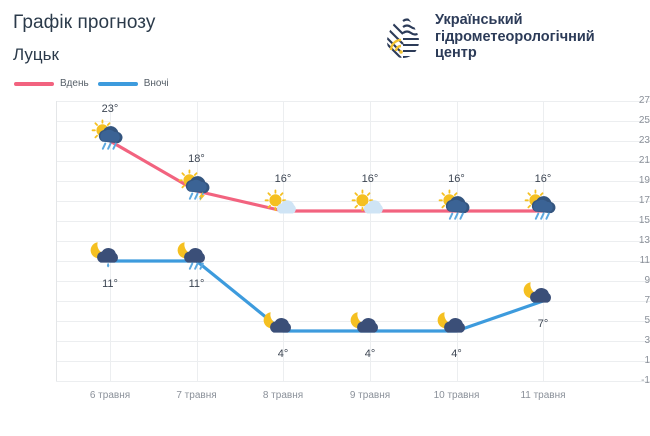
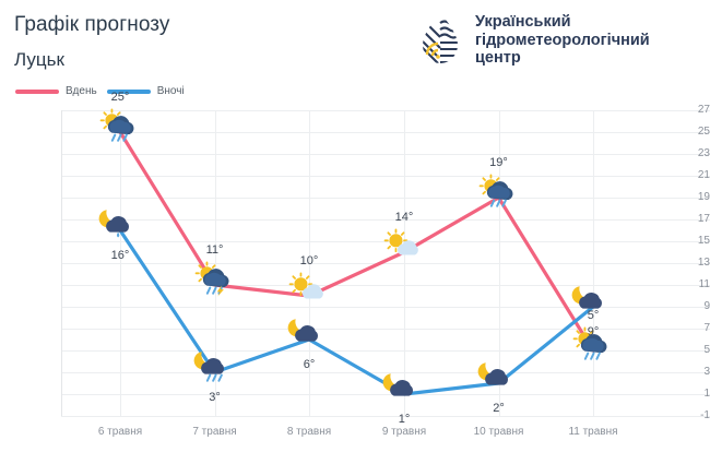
Вдень/6 травня: 23° -> 25°
Вночі/6 травня: 11° -> 16°
Вдень/7 травня: 18° -> 11°
Вночі/7 травня: 11° -> 3°
Вдень/8 травня: 16° -> 10°
Вночі/8 травня: 4° -> 6°
Вдень/9 травня: 16° -> 14°
Вночі/9 травня: 4° -> 1°
Вдень/10 травня: 16° -> 19°
Вночі/10 травня: 4° -> 2°
Вдень/11 травня: 16° -> 5°
Вночі/11 травня: 7° -> 9°
